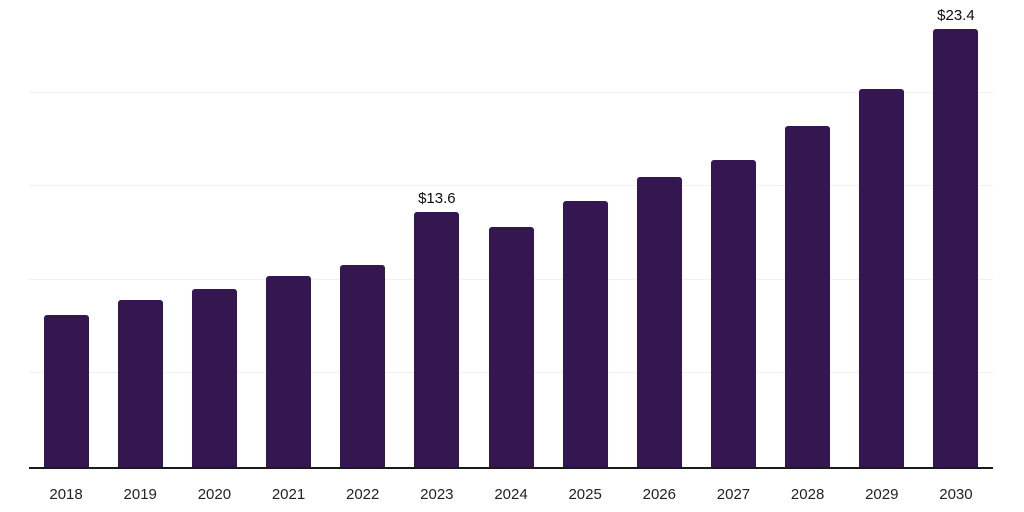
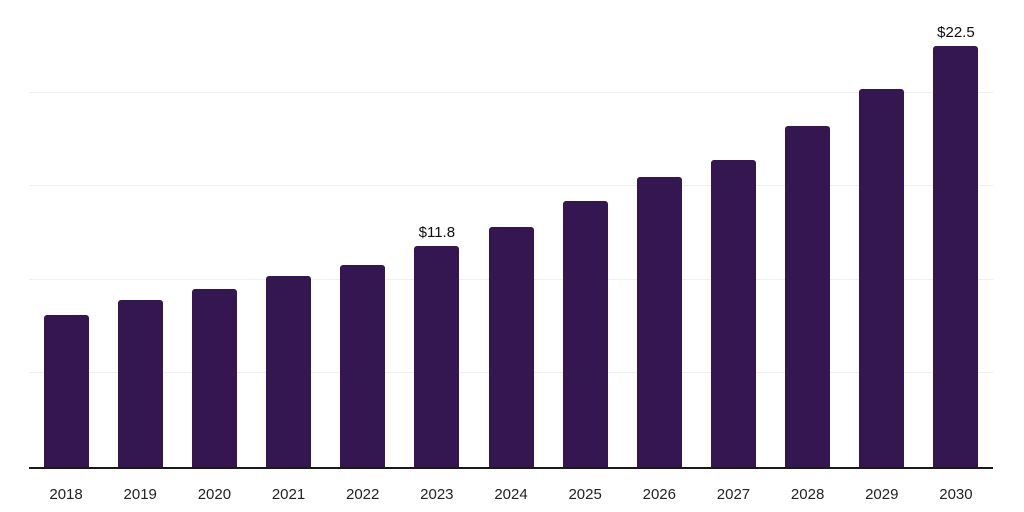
2023: $13.6 -> $11.8
2030: $23.4 -> $22.5
